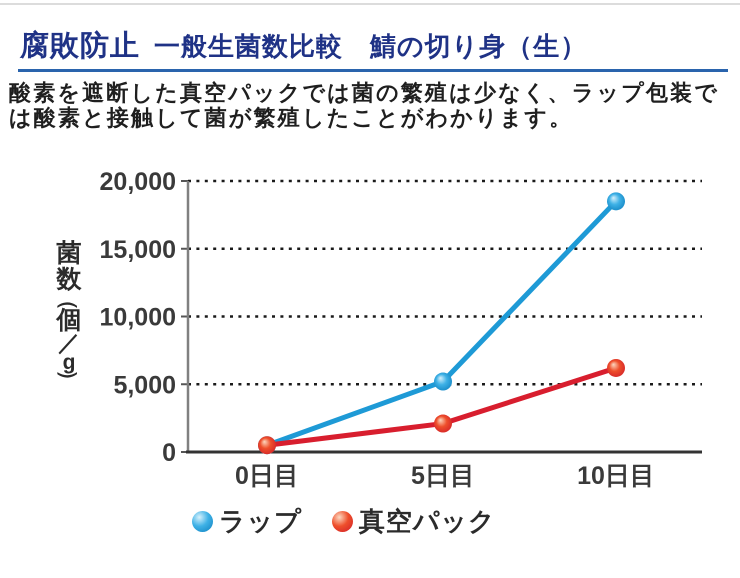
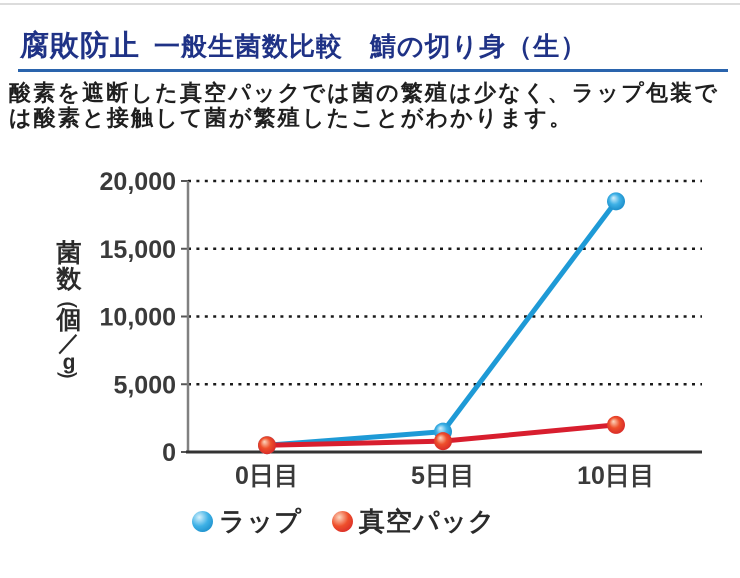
ラップ/5日目: 5200 -> 1500
真空パック/5日目: 2100 -> 800
真空パック/10日目: 6200 -> 2000
